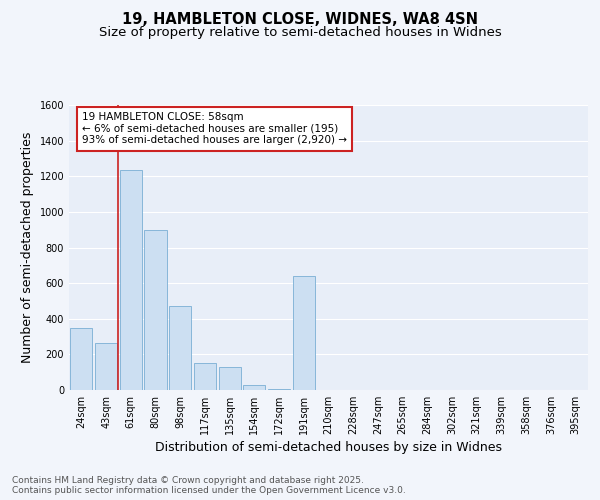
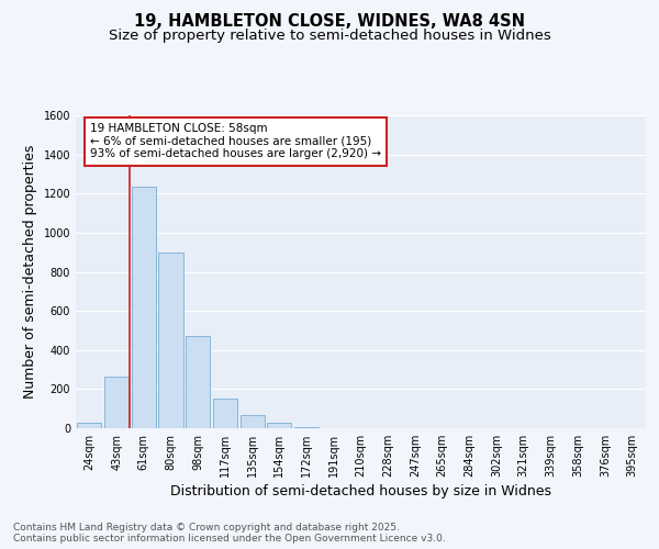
24sqm: 350 -> 30
135sqm: 130 -> 70
191sqm: 640 -> 0
